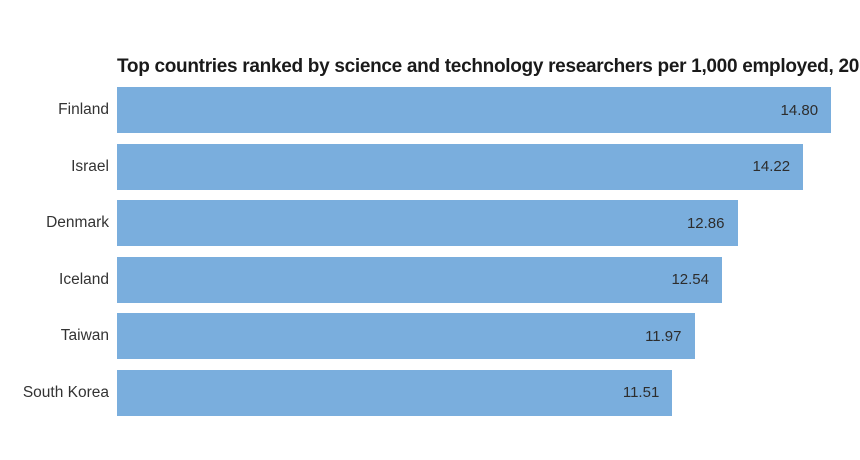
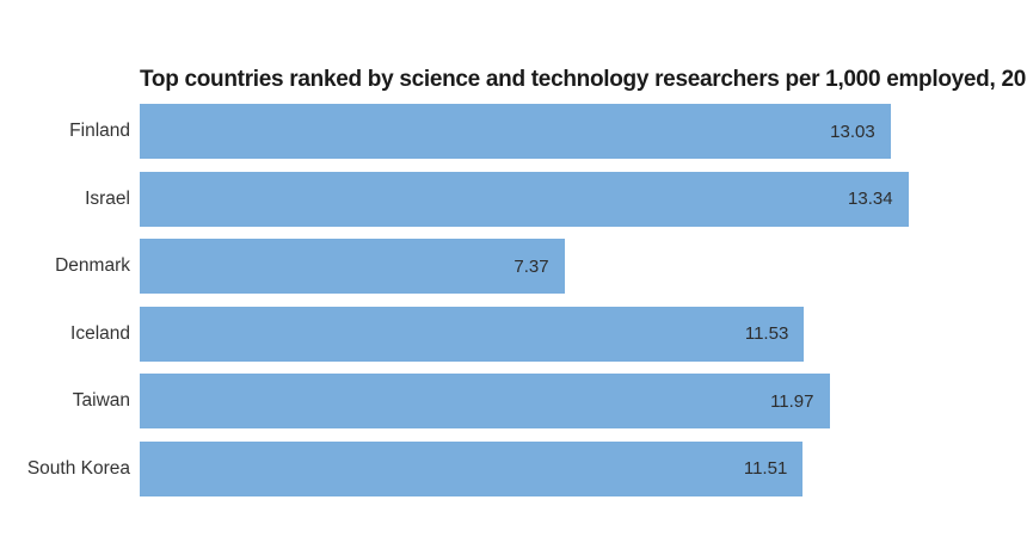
Finland: 14.80 -> 13.03
Israel: 14.22 -> 13.34
Denmark: 12.86 -> 7.37
Iceland: 12.54 -> 11.53
